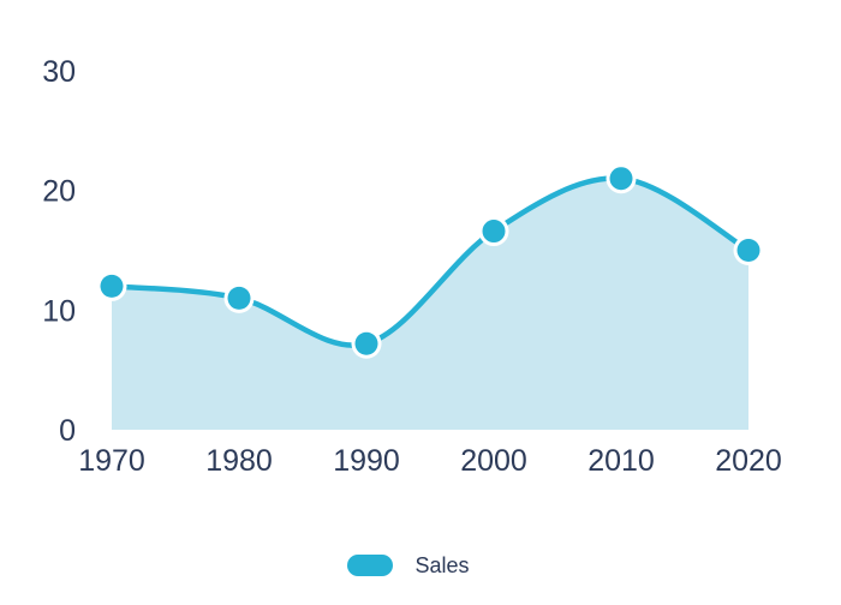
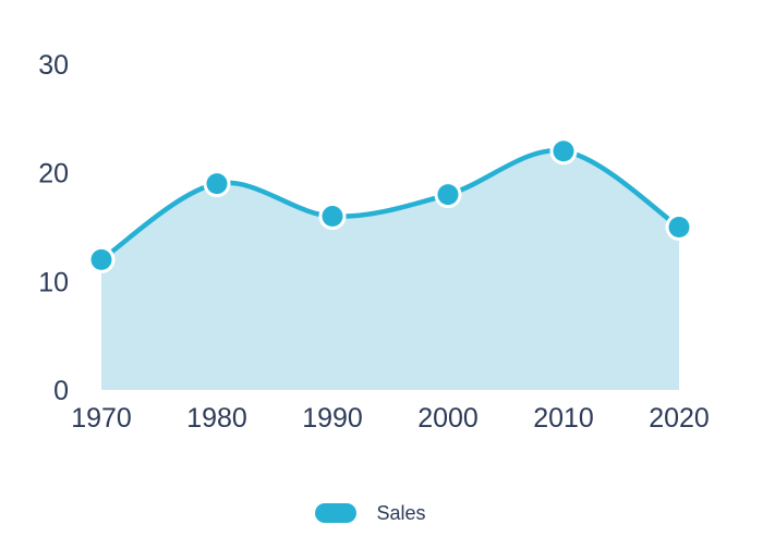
1980: 11 -> 19
1990: 7 -> 16
2000: 17 -> 18
2010: 21 -> 22
